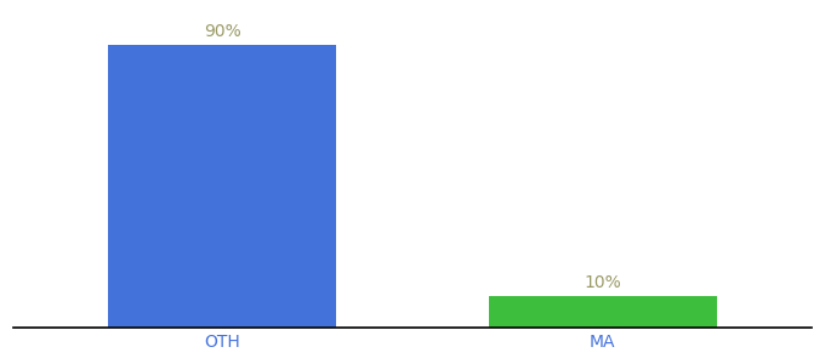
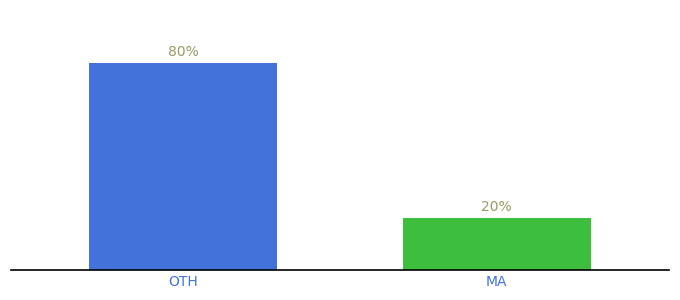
OTH: 90% -> 80%
MA: 10% -> 20%
